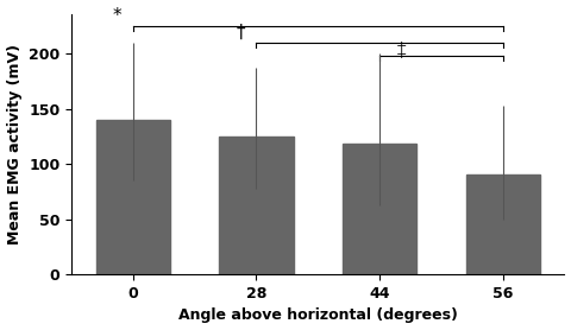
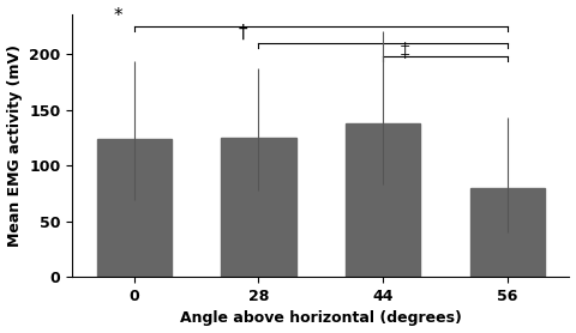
0: 140 -> 124
44: 118 -> 138
56: 90 -> 80
